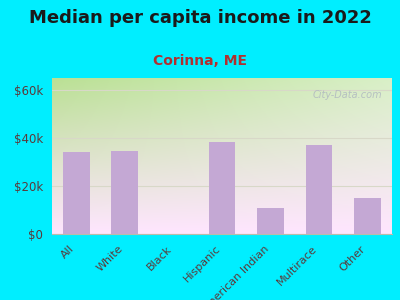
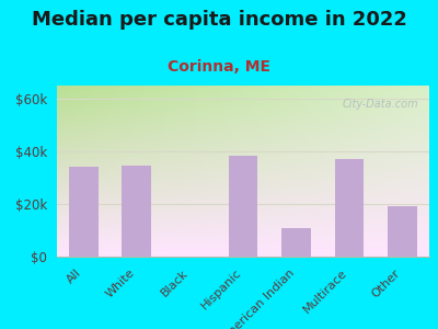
Other: $15.0k -> $19.0k
